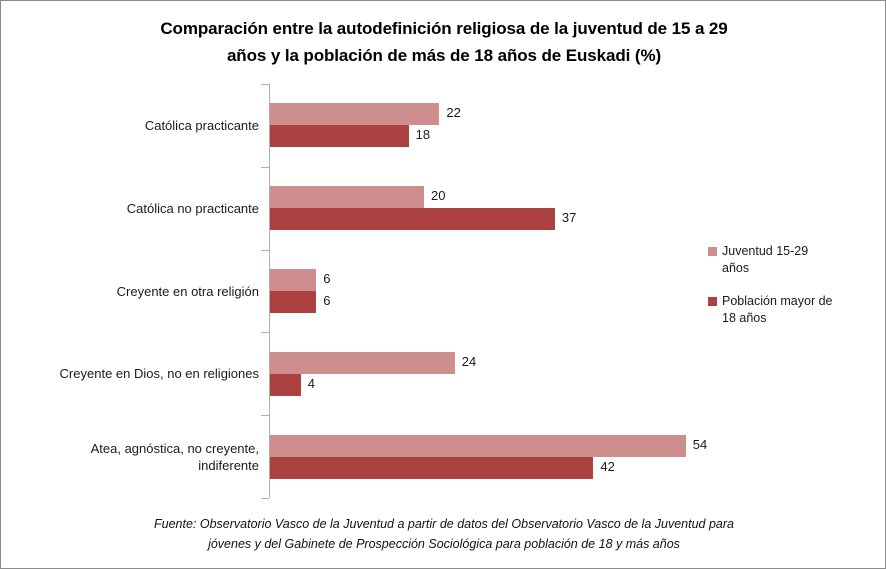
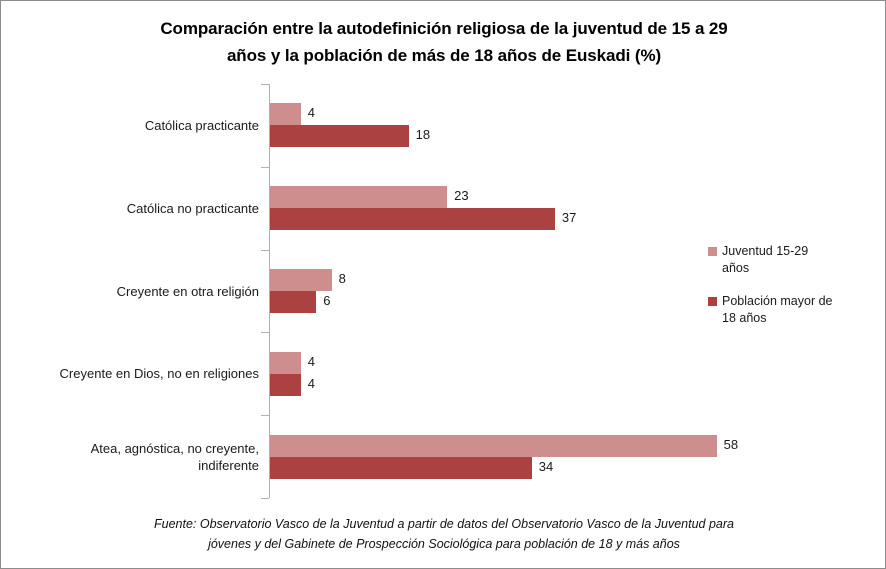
Juventud 15-29 años/Católica practicante: 22 -> 4
Juventud 15-29 años/Católica no practicante: 20 -> 23
Juventud 15-29 años/Creyente en otra religión: 6 -> 8
Juventud 15-29 años/Creyente en Dios, no en religiones: 24 -> 4
Juventud 15-29 años/Atea, agnóstica, no creyente, indiferente: 54 -> 58
Población mayor de 18 años/Atea, agnóstica, no creyente, indiferente: 42 -> 34
